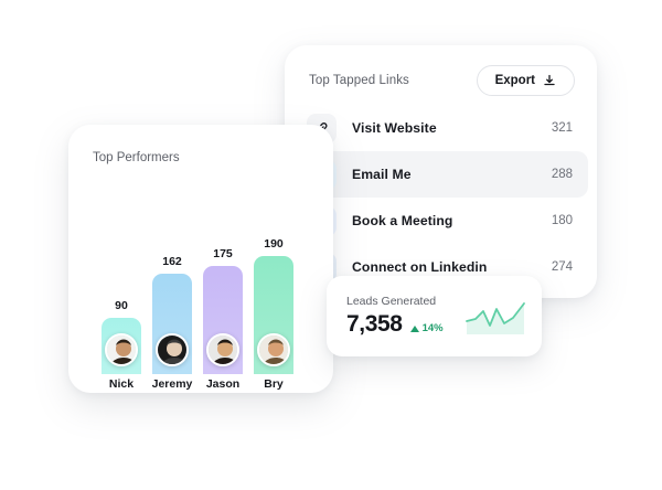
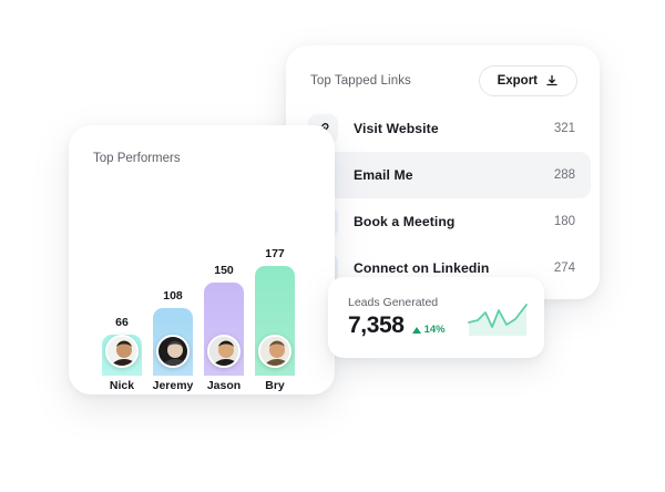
Nick: 90 -> 66
Jeremy: 162 -> 108
Jason: 175 -> 150
Bry: 190 -> 177
